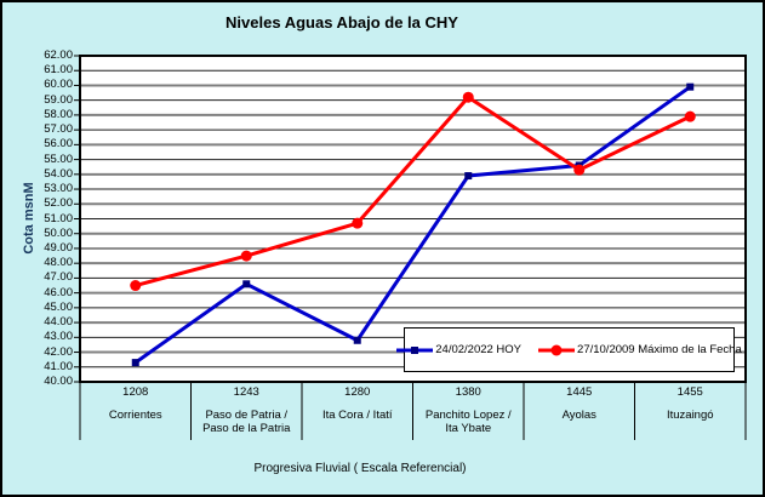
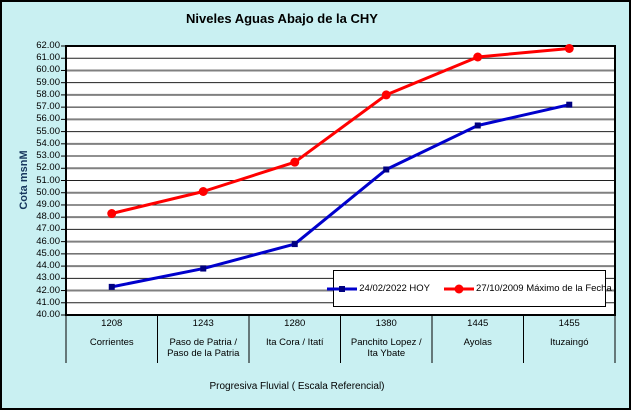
24/02/2022 HOY/1208: 41.3 -> 42.3
27/10/2009 Máximo de la Fecha/1208: 46.5 -> 48.3
24/02/2022 HOY/1243: 46.6 -> 43.8
27/10/2009 Máximo de la Fecha/1243: 48.5 -> 50.1
24/02/2022 HOY/1280: 42.8 -> 45.8
27/10/2009 Máximo de la Fecha/1280: 50.7 -> 52.5
24/02/2022 HOY/1380: 53.9 -> 51.9
27/10/2009 Máximo de la Fecha/1380: 59.2 -> 58.0
24/02/2022 HOY/1445: 54.6 -> 55.5
27/10/2009 Máximo de la Fecha/1445: 54.3 -> 61.1
24/02/2022 HOY/1455: 59.9 -> 57.2
27/10/2009 Máximo de la Fecha/1455: 57.9 -> 61.8
